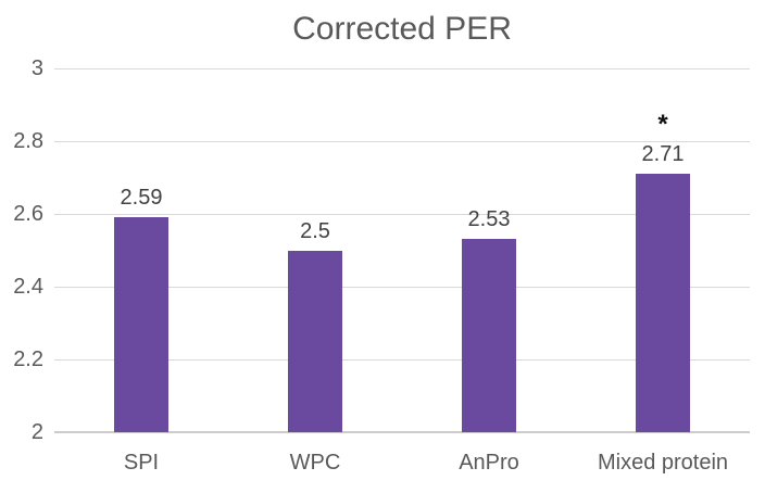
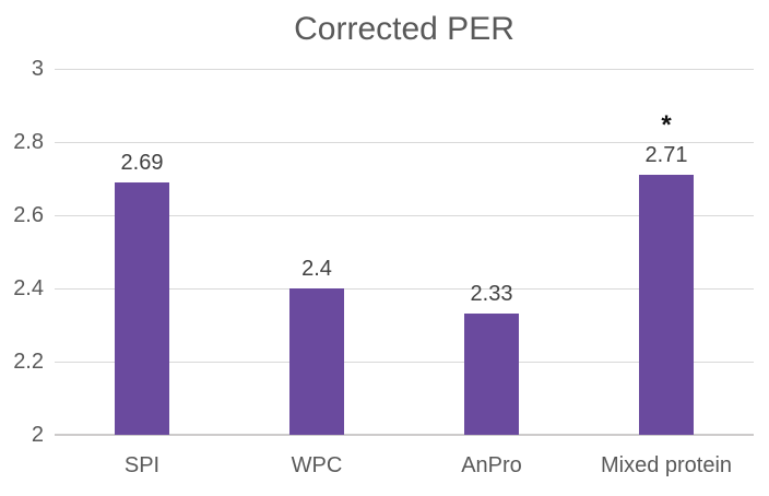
SPI: 2.59 -> 2.69
WPC: 2.5 -> 2.4
AnPro: 2.53 -> 2.33
